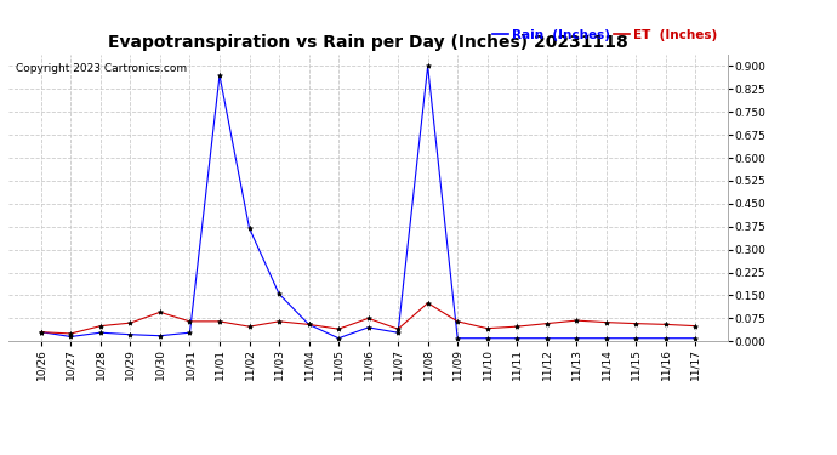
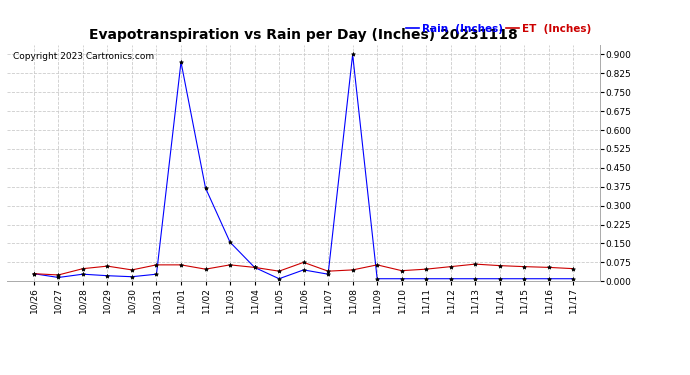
ET (Inches)/10/30: 0.095 -> 0.045
ET (Inches)/11/08: 0.125 -> 0.045
